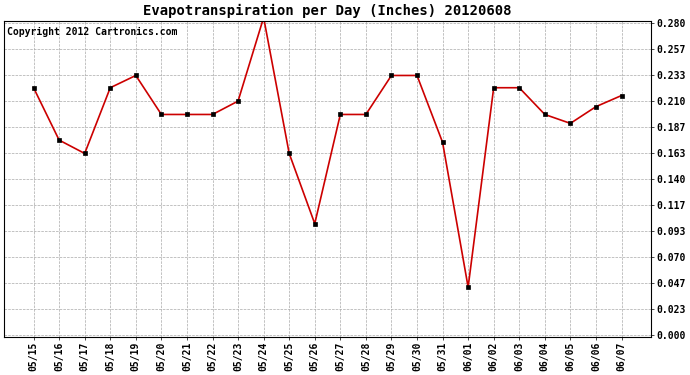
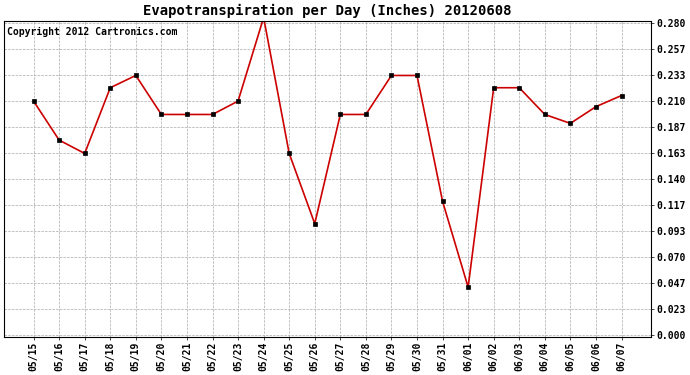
05/15: 0.222 -> 0.210
05/31: 0.173 -> 0.120
